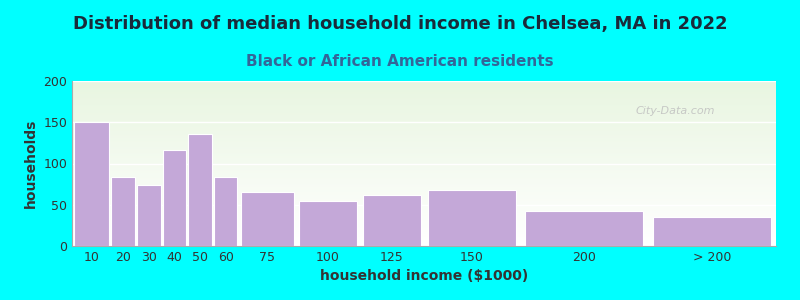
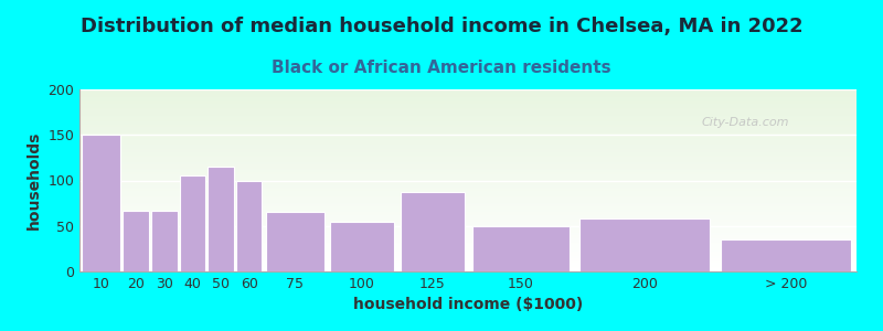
20: 84 -> 67
30: 74 -> 67
40: 116 -> 105
50: 136 -> 115
60: 84 -> 100
125: 62 -> 87
150: 68 -> 50
200: 42 -> 58
